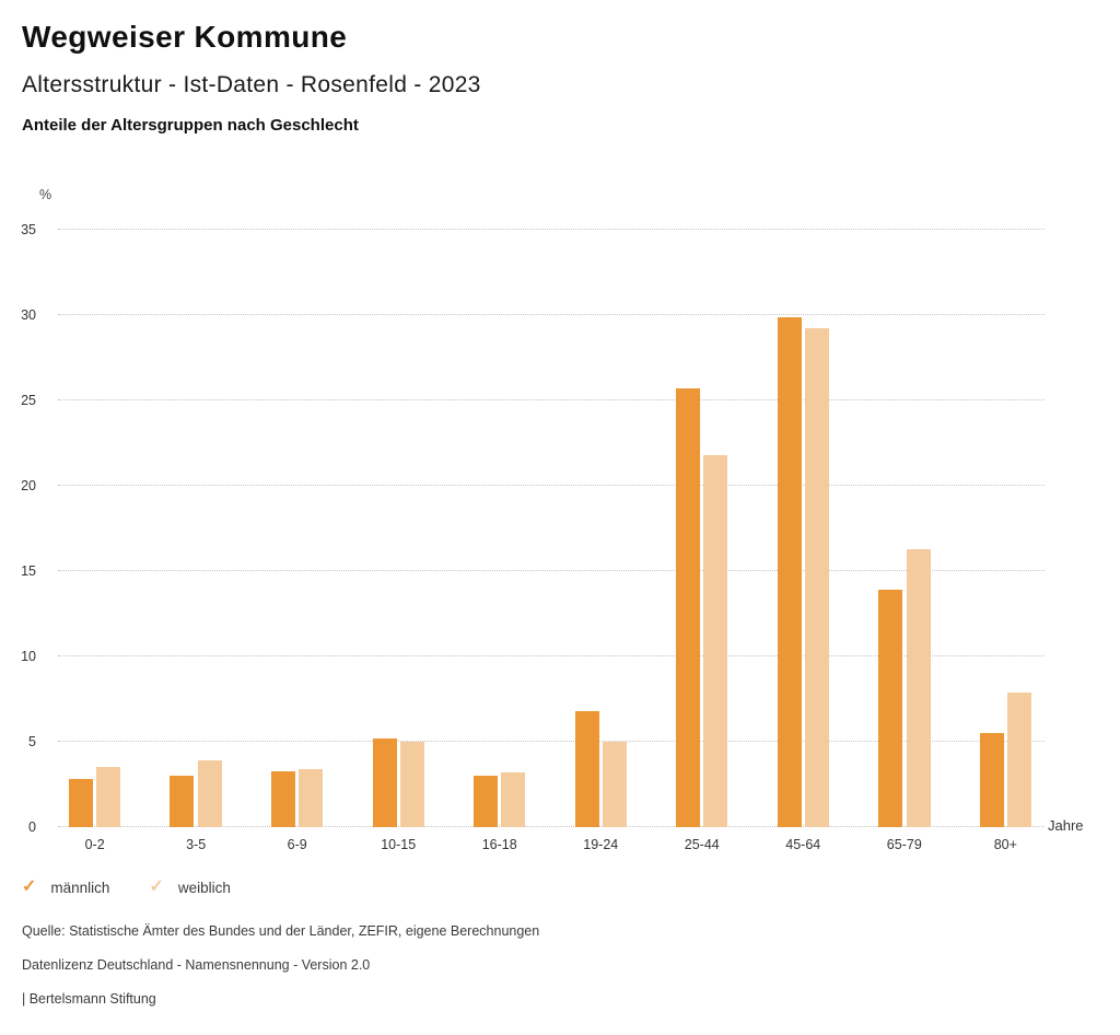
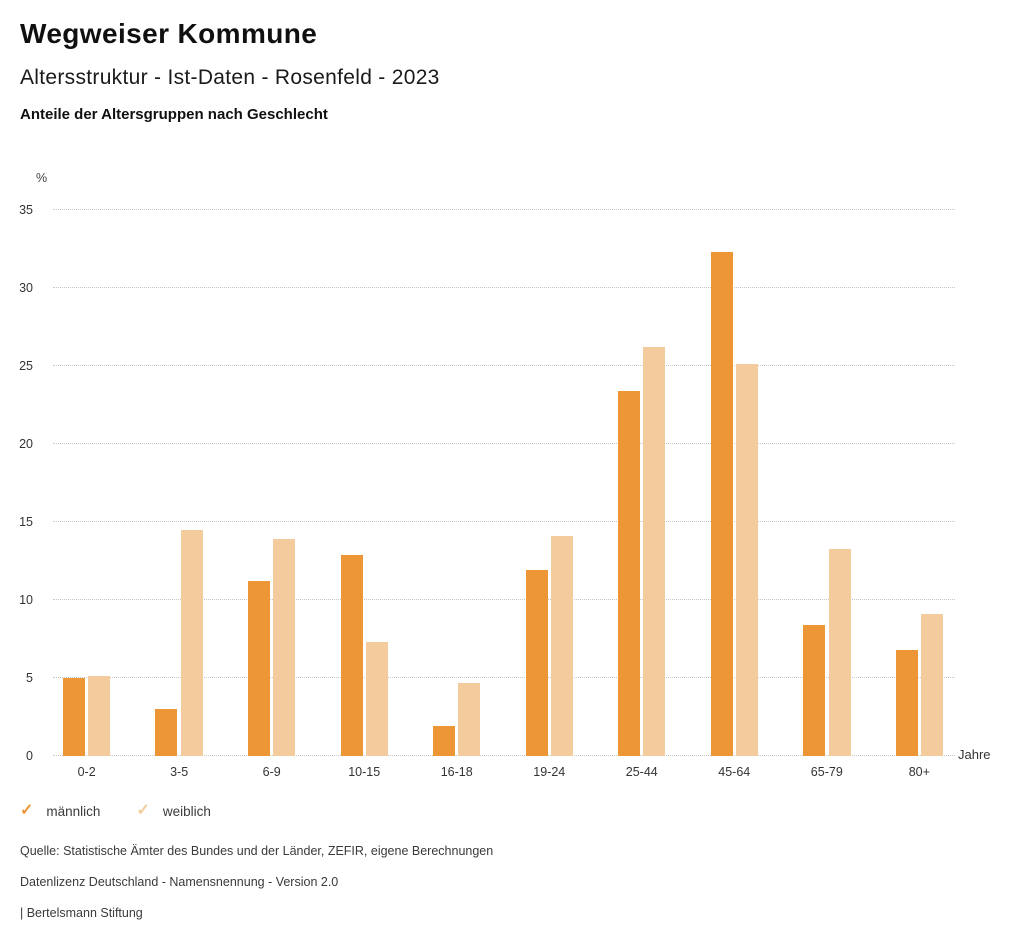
männlich/0-2: 2.8 -> 5.0
weiblich/0-2: 3.5 -> 5.1
weiblich/3-5: 3.9 -> 14.5
männlich/6-9: 3.3 -> 11.2
weiblich/6-9: 3.4 -> 13.9
männlich/10-15: 5.2 -> 12.9
weiblich/10-15: 5.0 -> 7.3
männlich/16-18: 3.0 -> 1.9
weiblich/16-18: 3.2 -> 4.7
männlich/19-24: 6.8 -> 11.9
weiblich/19-24: 5.0 -> 14.1
männlich/25-44: 25.7 -> 23.4
weiblich/25-44: 21.8 -> 26.2
männlich/45-64: 29.9 -> 32.3
weiblich/45-64: 29.2 -> 25.1
männlich/65-79: 13.9 -> 8.4
weiblich/65-79: 16.3 -> 13.3
männlich/80+: 5.5 -> 6.8
weiblich/80+: 7.9 -> 9.1
